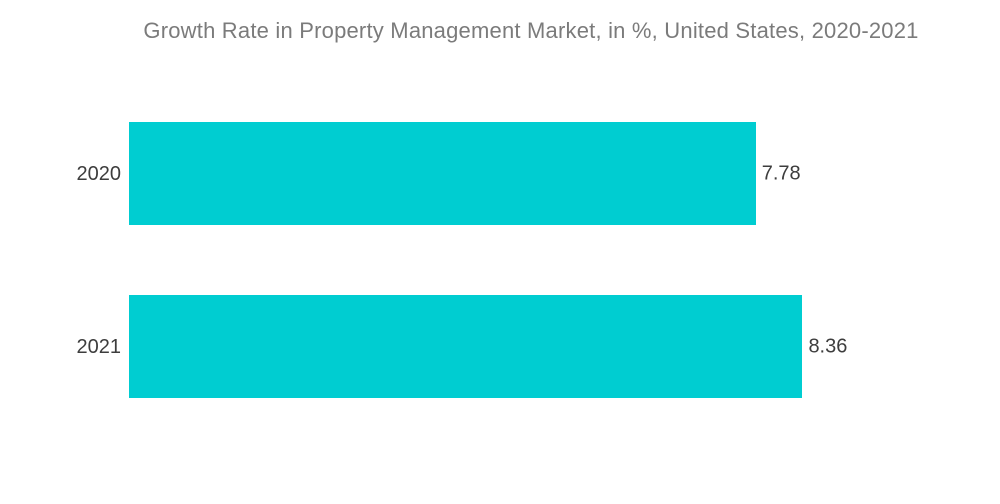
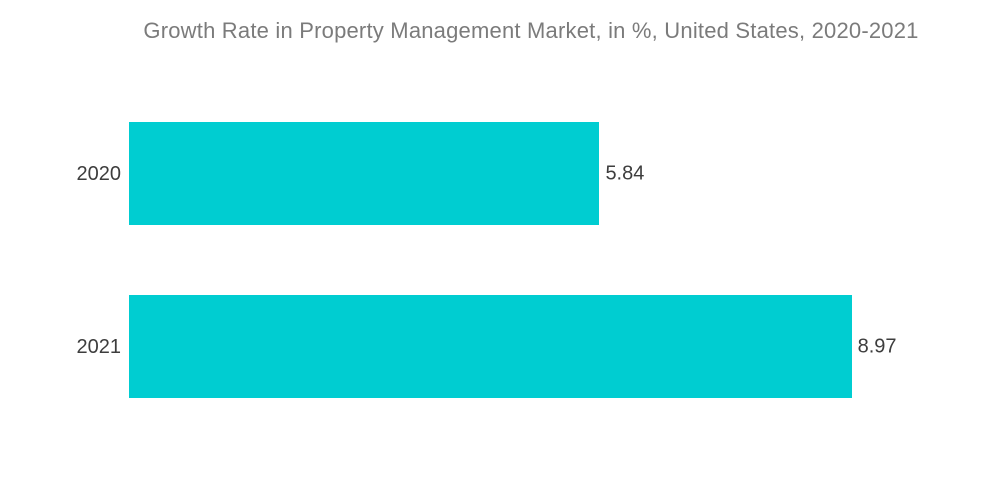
2020: 7.78 -> 5.84
2021: 8.36 -> 8.97
